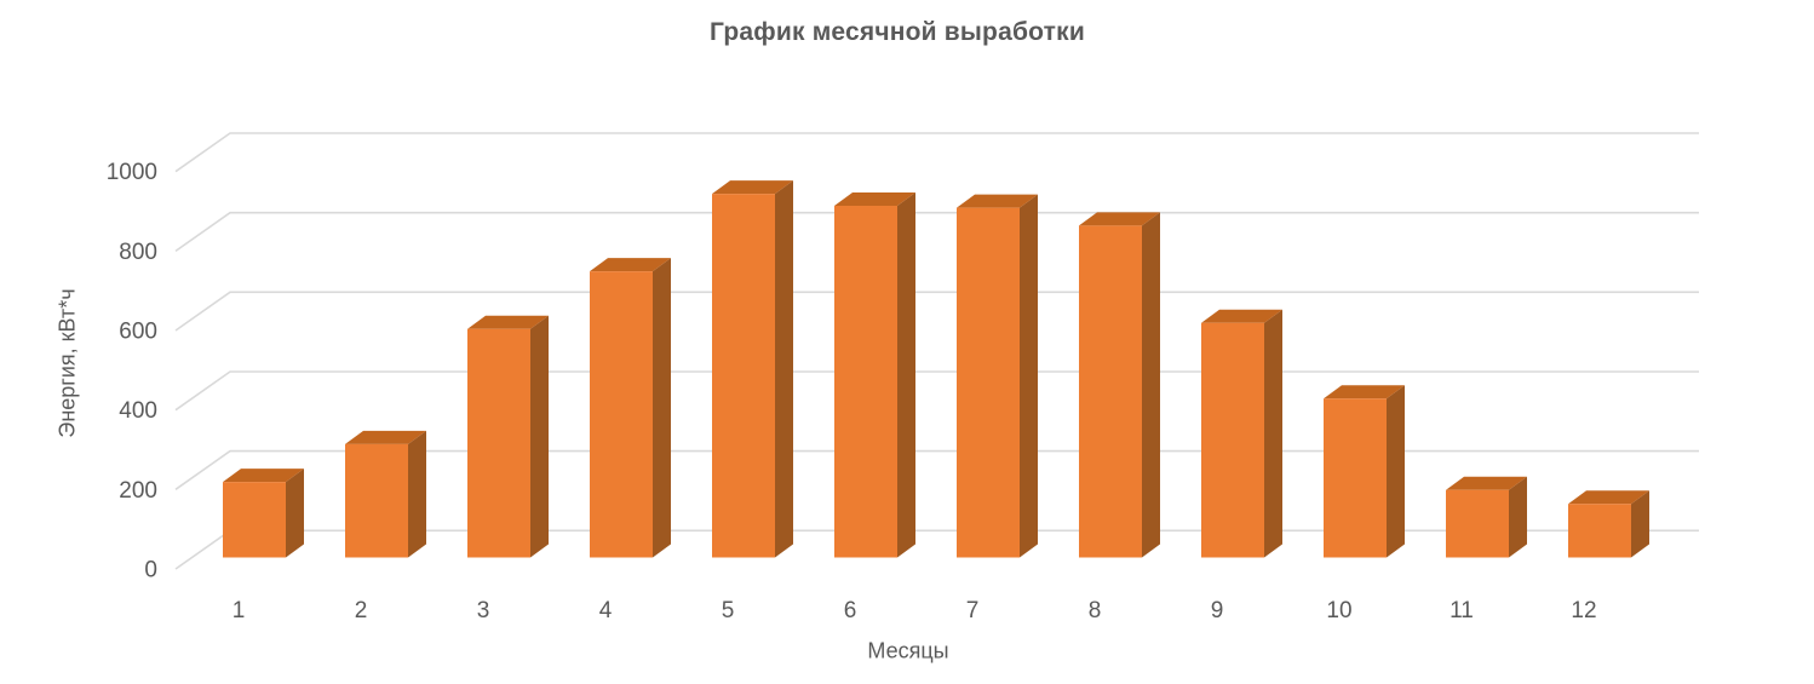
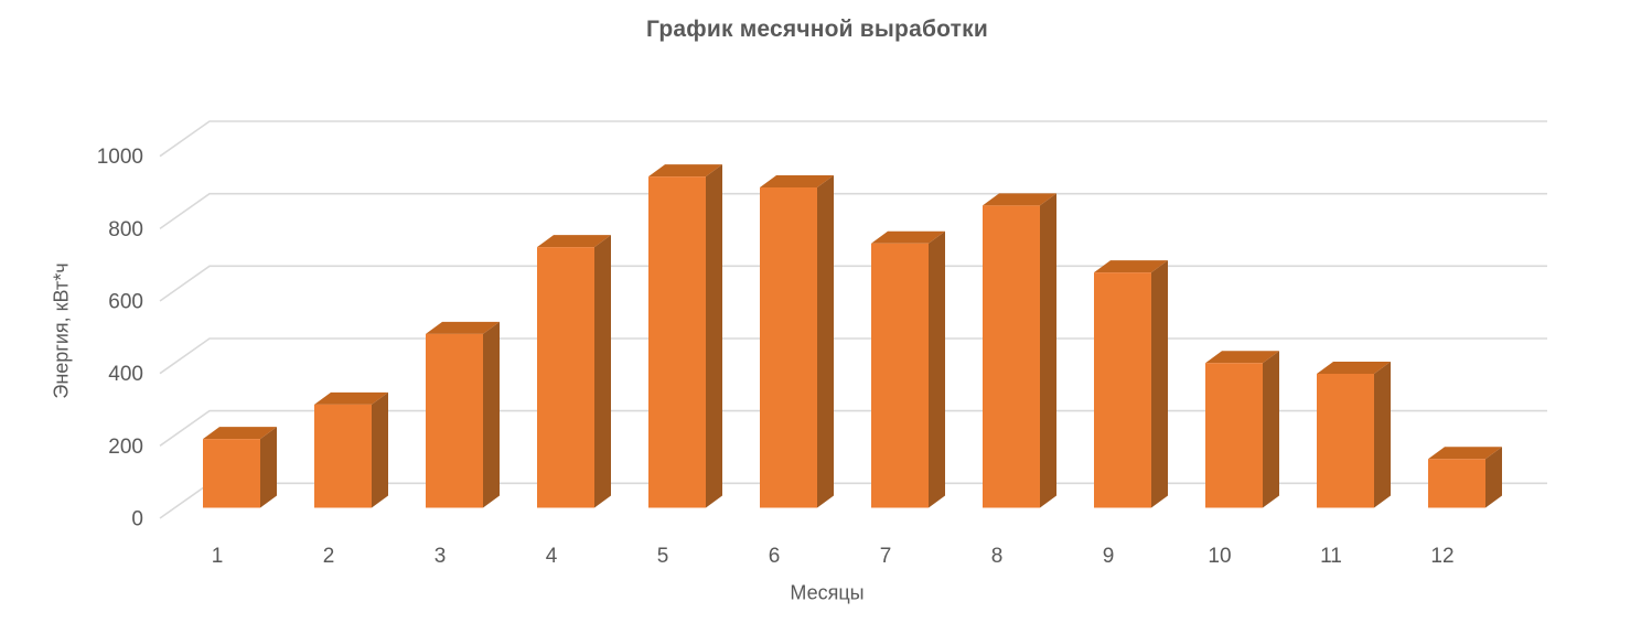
3: 580 -> 480
7: 880 -> 730
9: 590 -> 650
11: 170 -> 370
